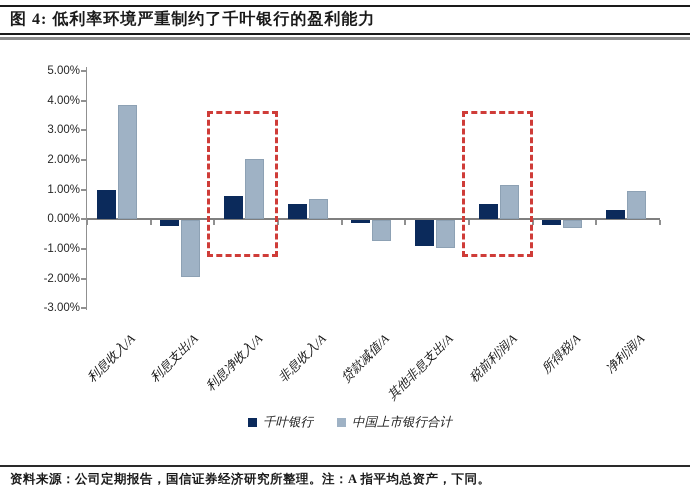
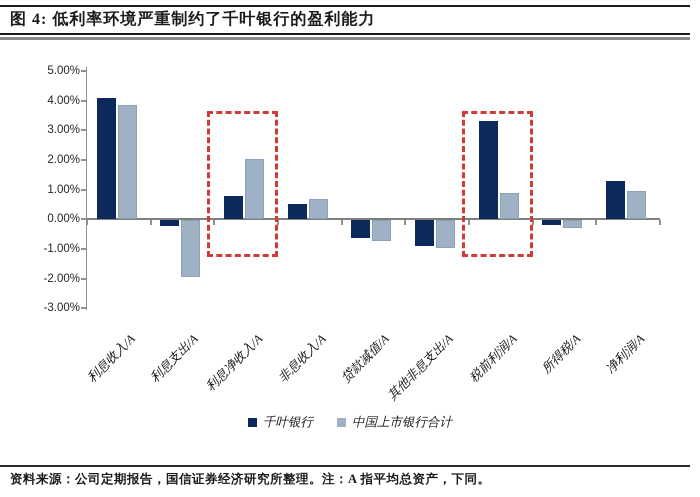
千叶银行/利息收入/A: 1.0% -> 4.1%
千叶银行/贷款减值/A: -0.1% -> -0.6%
千叶银行/税前利润/A: 0.5% -> 3.3%
中国上市银行合计/税前利润/A: 1.1% -> 0.9%
千叶银行/净利润/A: 0.3% -> 1.3%
